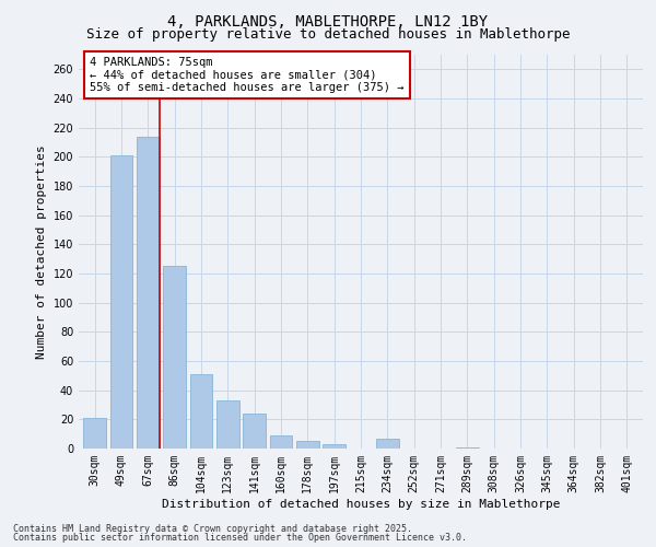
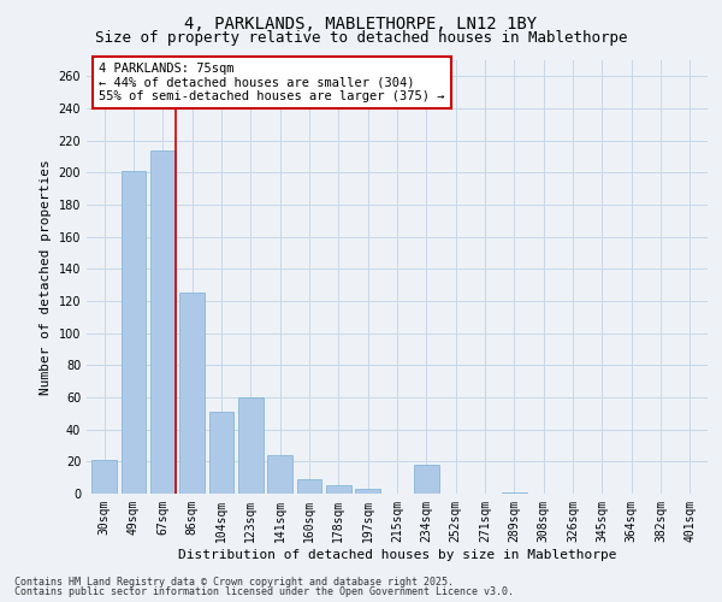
123sqm: 33 -> 60
234sqm: 7 -> 18
